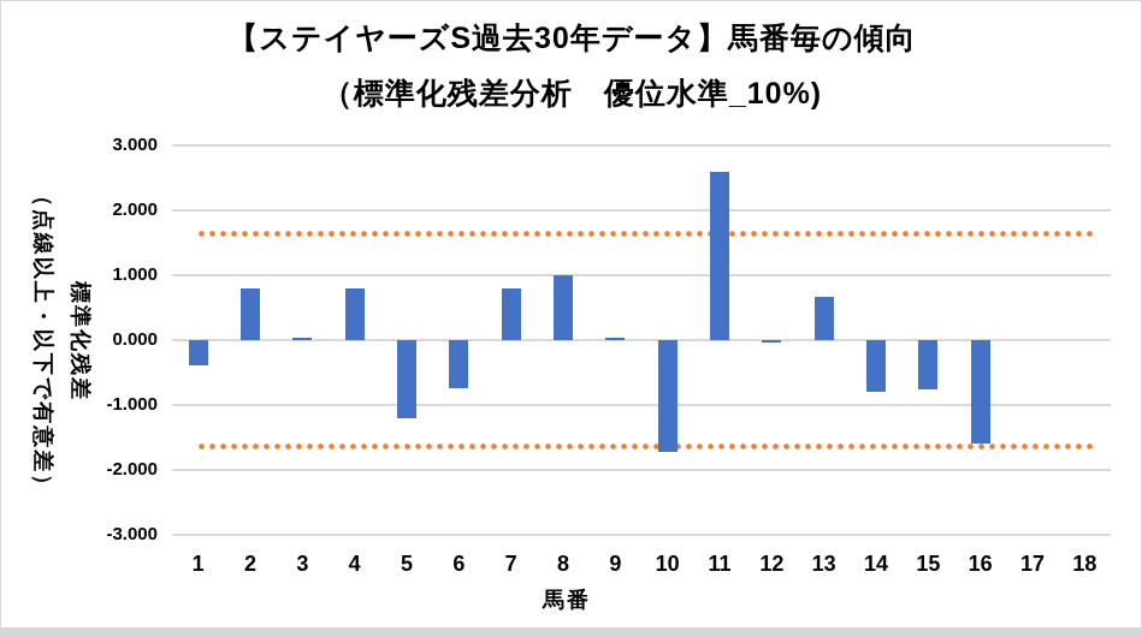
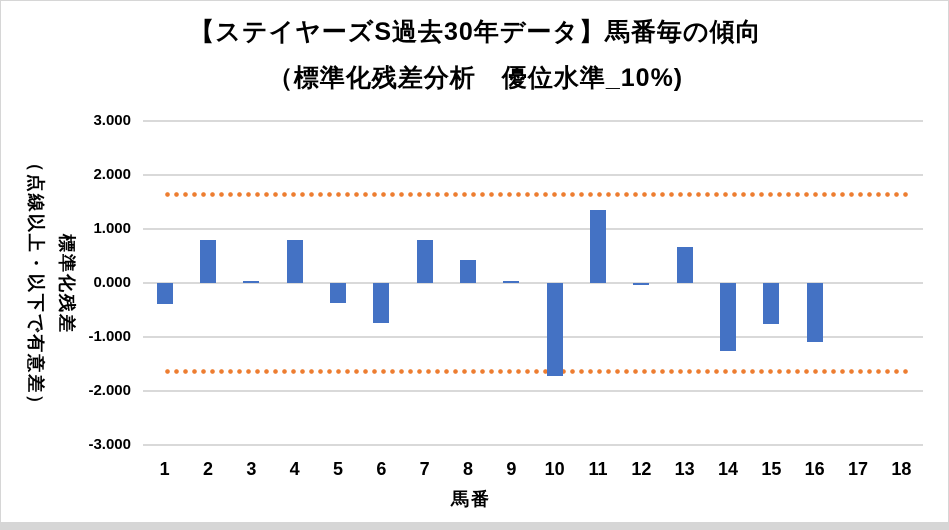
5: -1.2 -> -0.4
8: 1.0 -> 0.4
11: 2.6 -> 1.4
14: -0.8 -> -1.3
16: -1.6 -> -1.1
